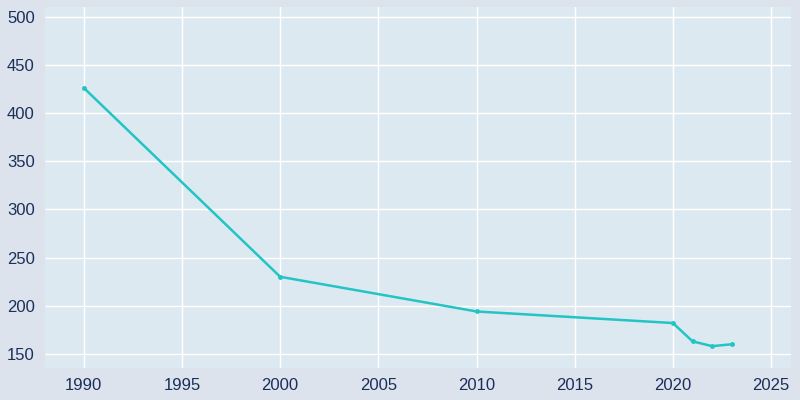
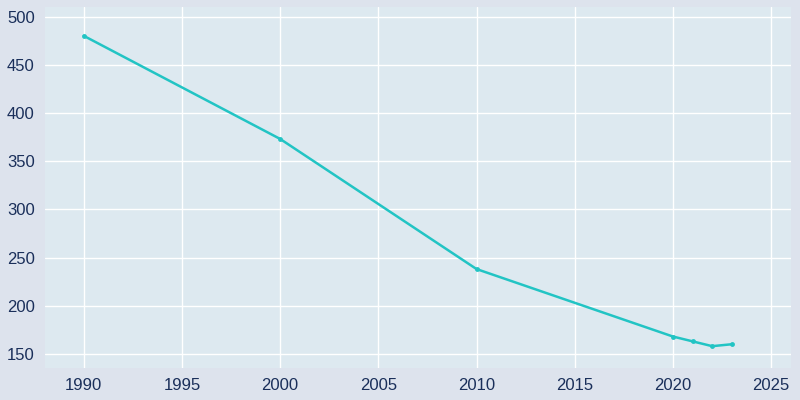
1990: 426 -> 480
2000: 230 -> 373
2010: 194 -> 238
2020: 182 -> 168
